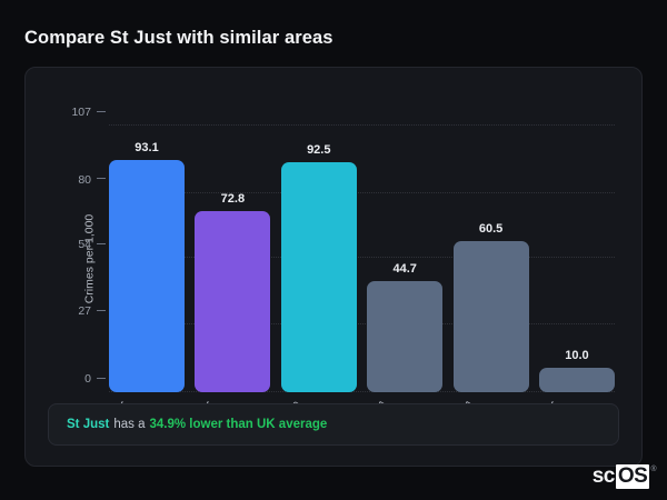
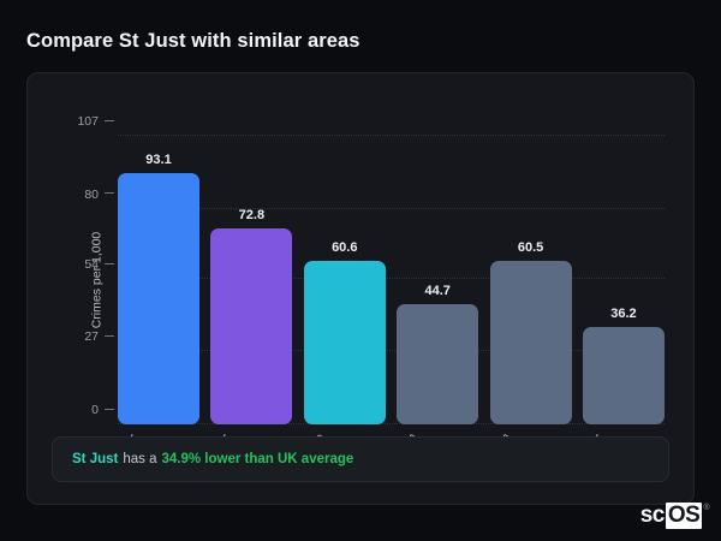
St Just: 92.5 -> 60.6
Heathfield...: 10.0 -> 36.2
